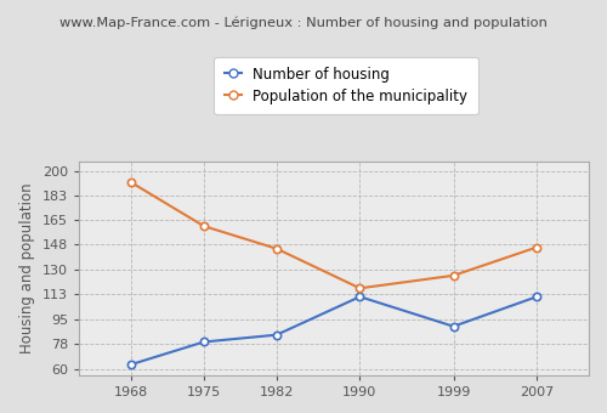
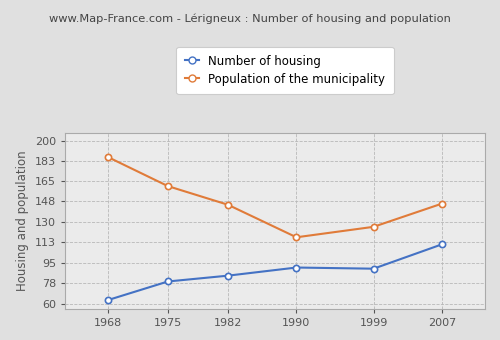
Population of the municipality/1968: 192 -> 186
Number of housing/1990: 111 -> 91
